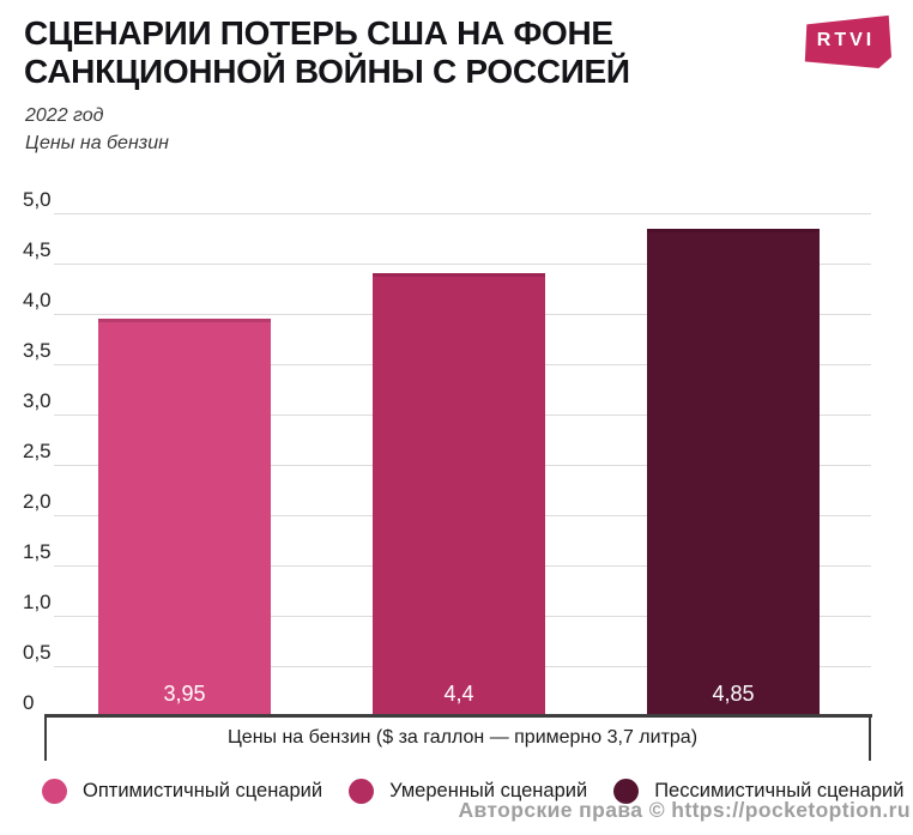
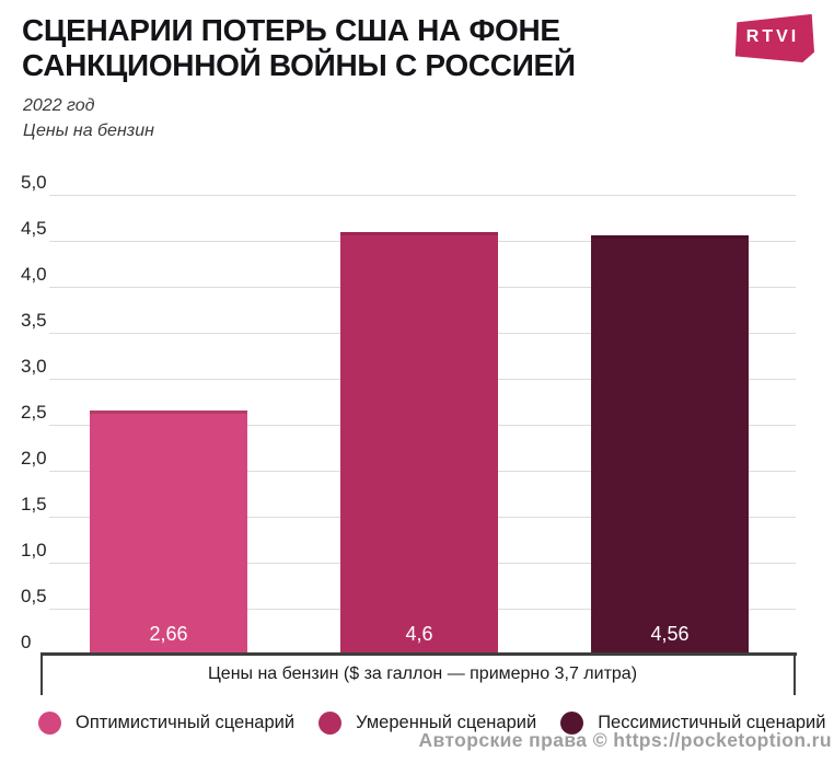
Оптимистичный сценарий: 3,95 -> 2,66
Умеренный сценарий: 4,4 -> 4,6
Пессимистичный сценарий: 4,85 -> 4,56
